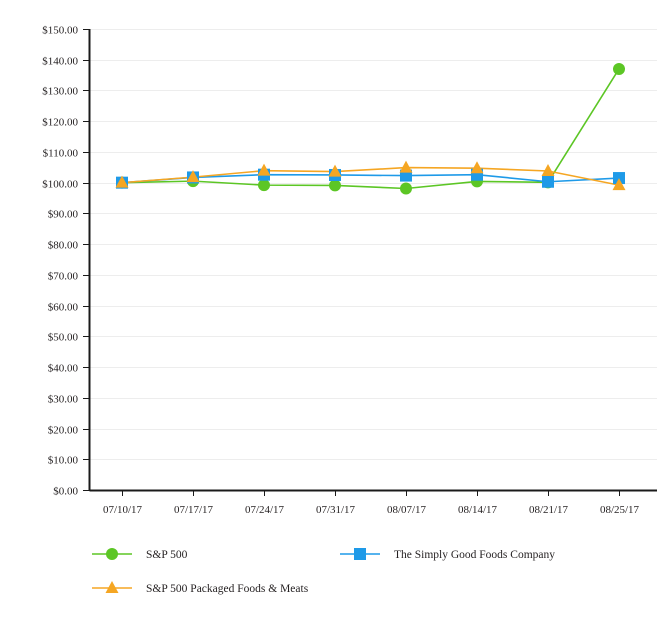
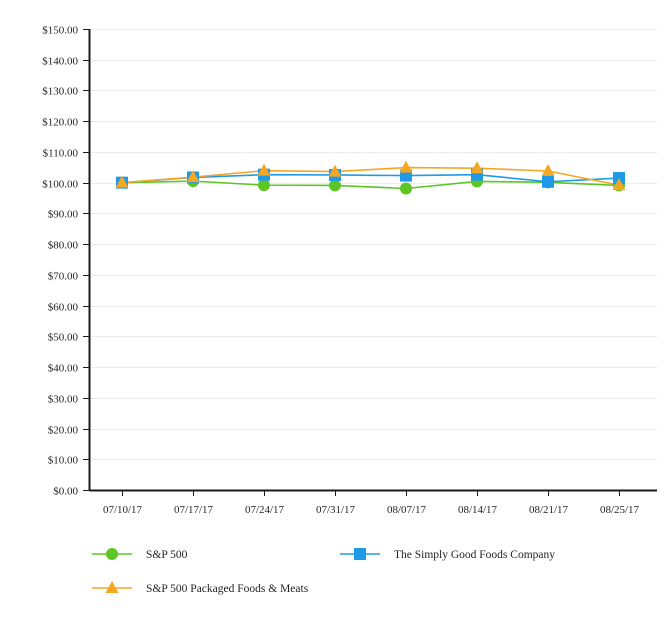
S&P 500/08/25/17: $137 -> $99
